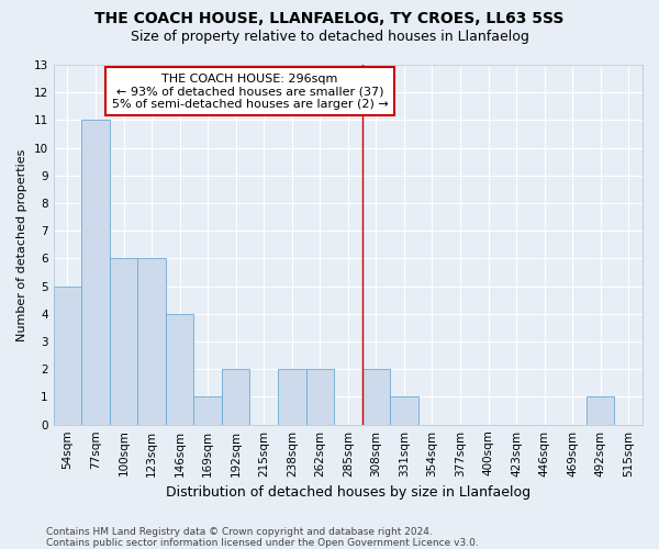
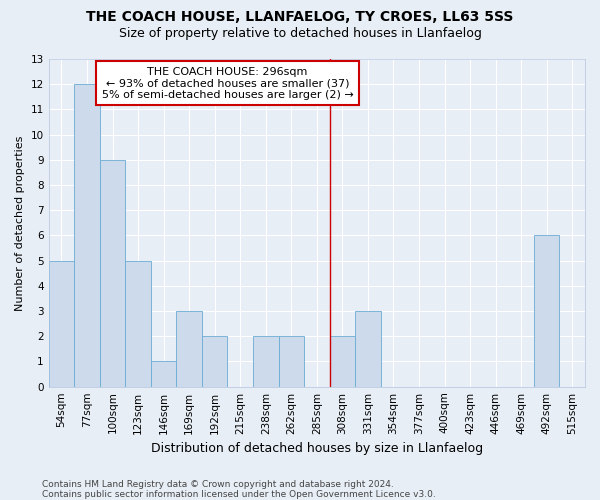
77sqm: 11 -> 12
100sqm: 6 -> 9
123sqm: 6 -> 5
146sqm: 4 -> 1
169sqm: 1 -> 3
331sqm: 1 -> 3
492sqm: 1 -> 6
